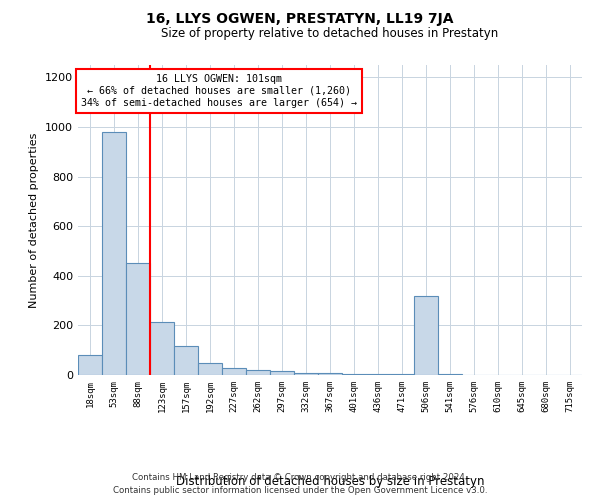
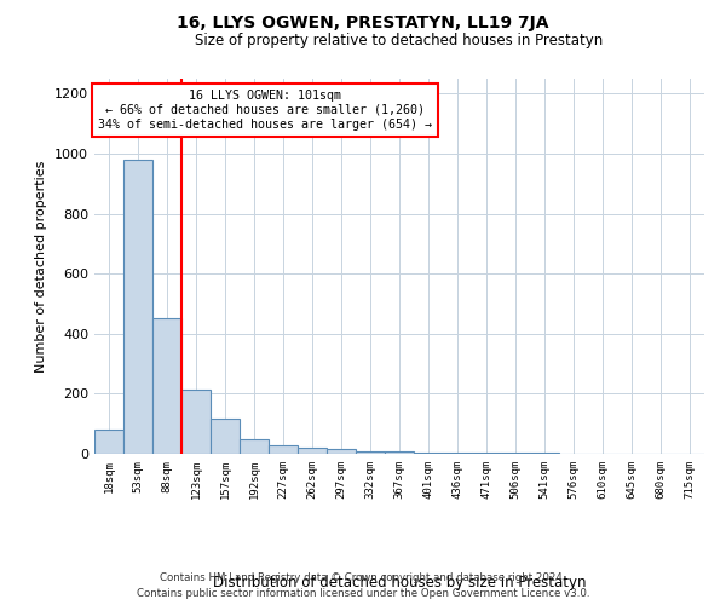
506sqm: 320 -> 3
